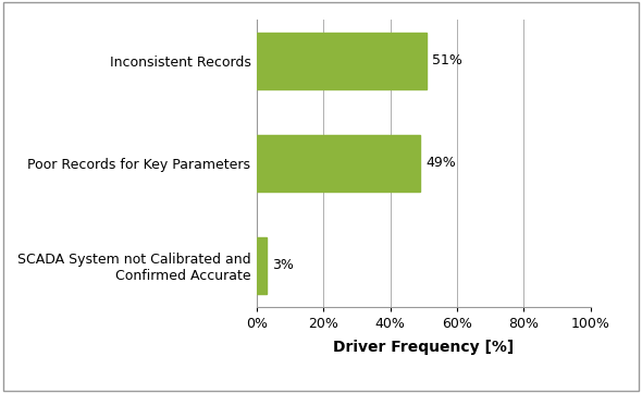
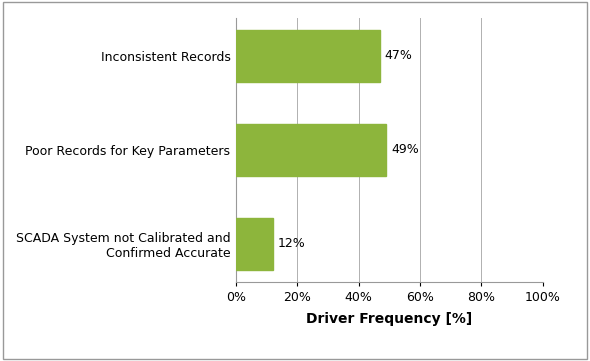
Inconsistent Records: 51% -> 47%
SCADA System not Calibrated and Confirmed Accurate: 3% -> 12%
